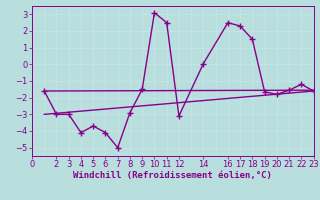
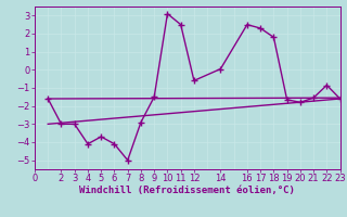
12: -3.1 -> -0.6
18: 1.5 -> 1.8
22: -1.2 -> -0.8
